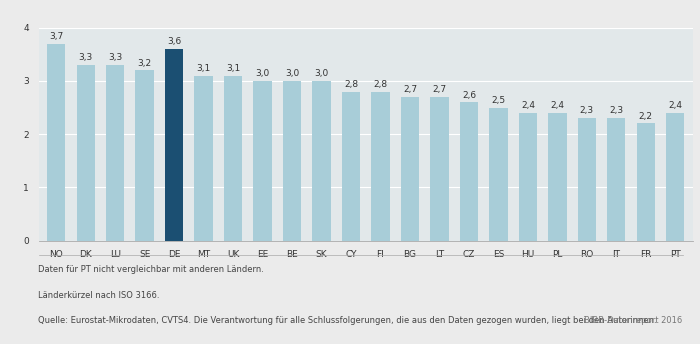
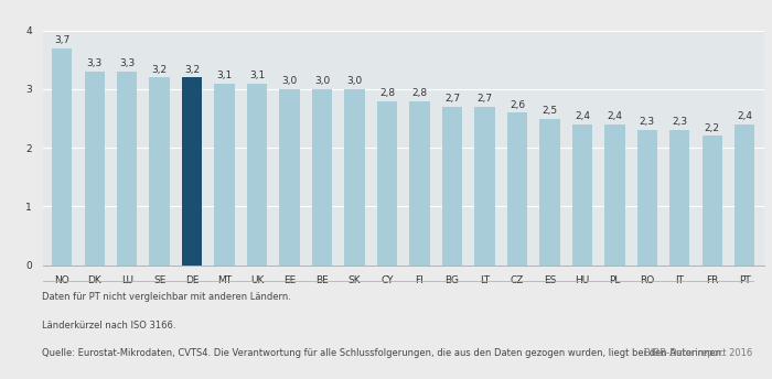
DE: 3,6 -> 3,2
